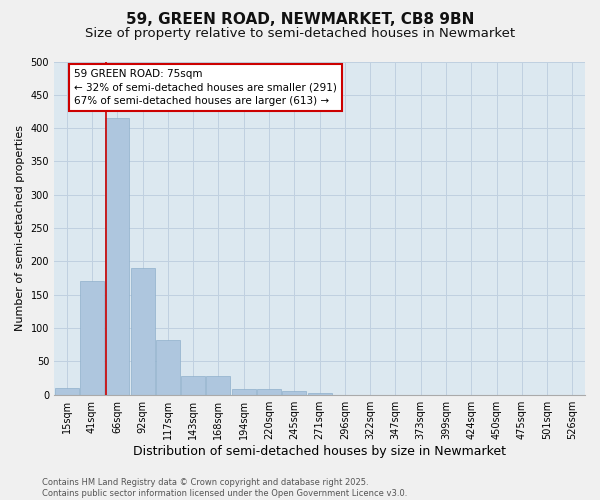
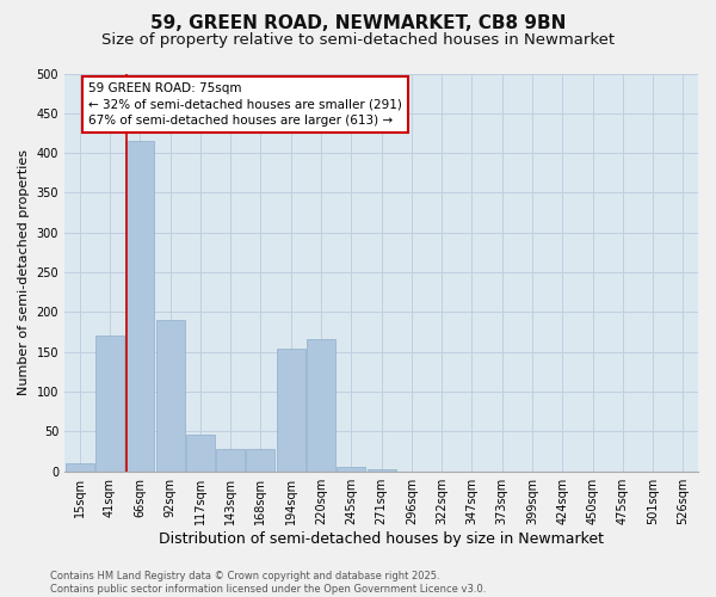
117sqm: 82 -> 46
194sqm: 9 -> 154
220sqm: 9 -> 166
